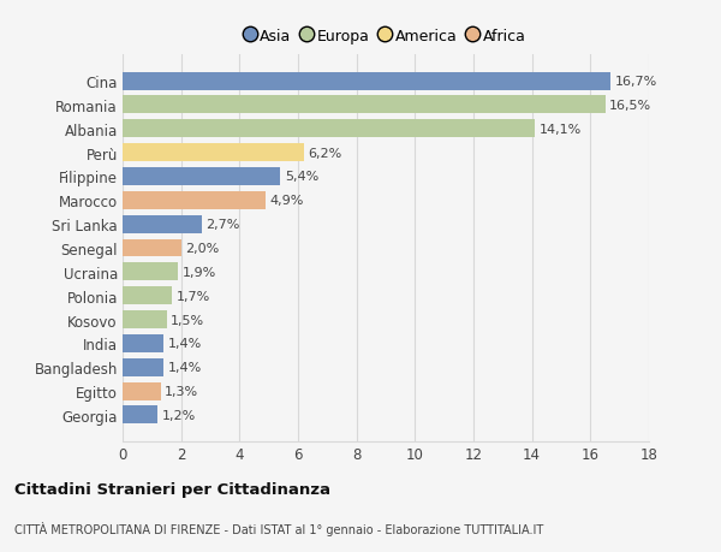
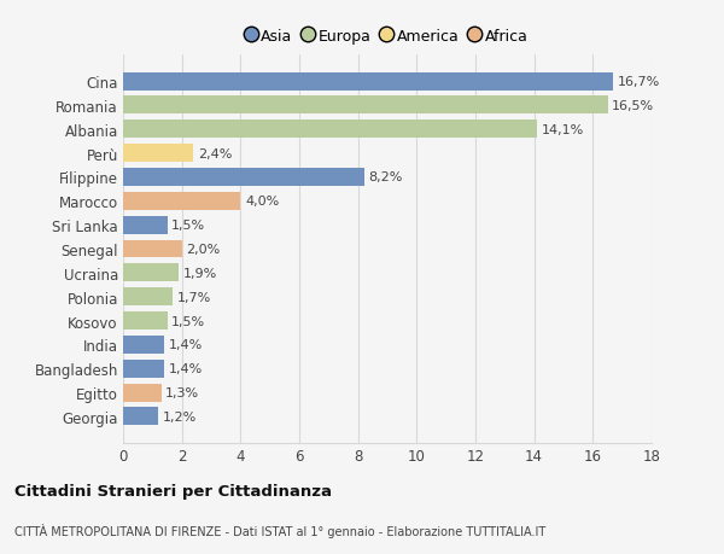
Perù: 6,2% -> 2,4%
Filippine: 5,4% -> 8,2%
Marocco: 4,9% -> 4,0%
Sri Lanka: 2,7% -> 1,5%
